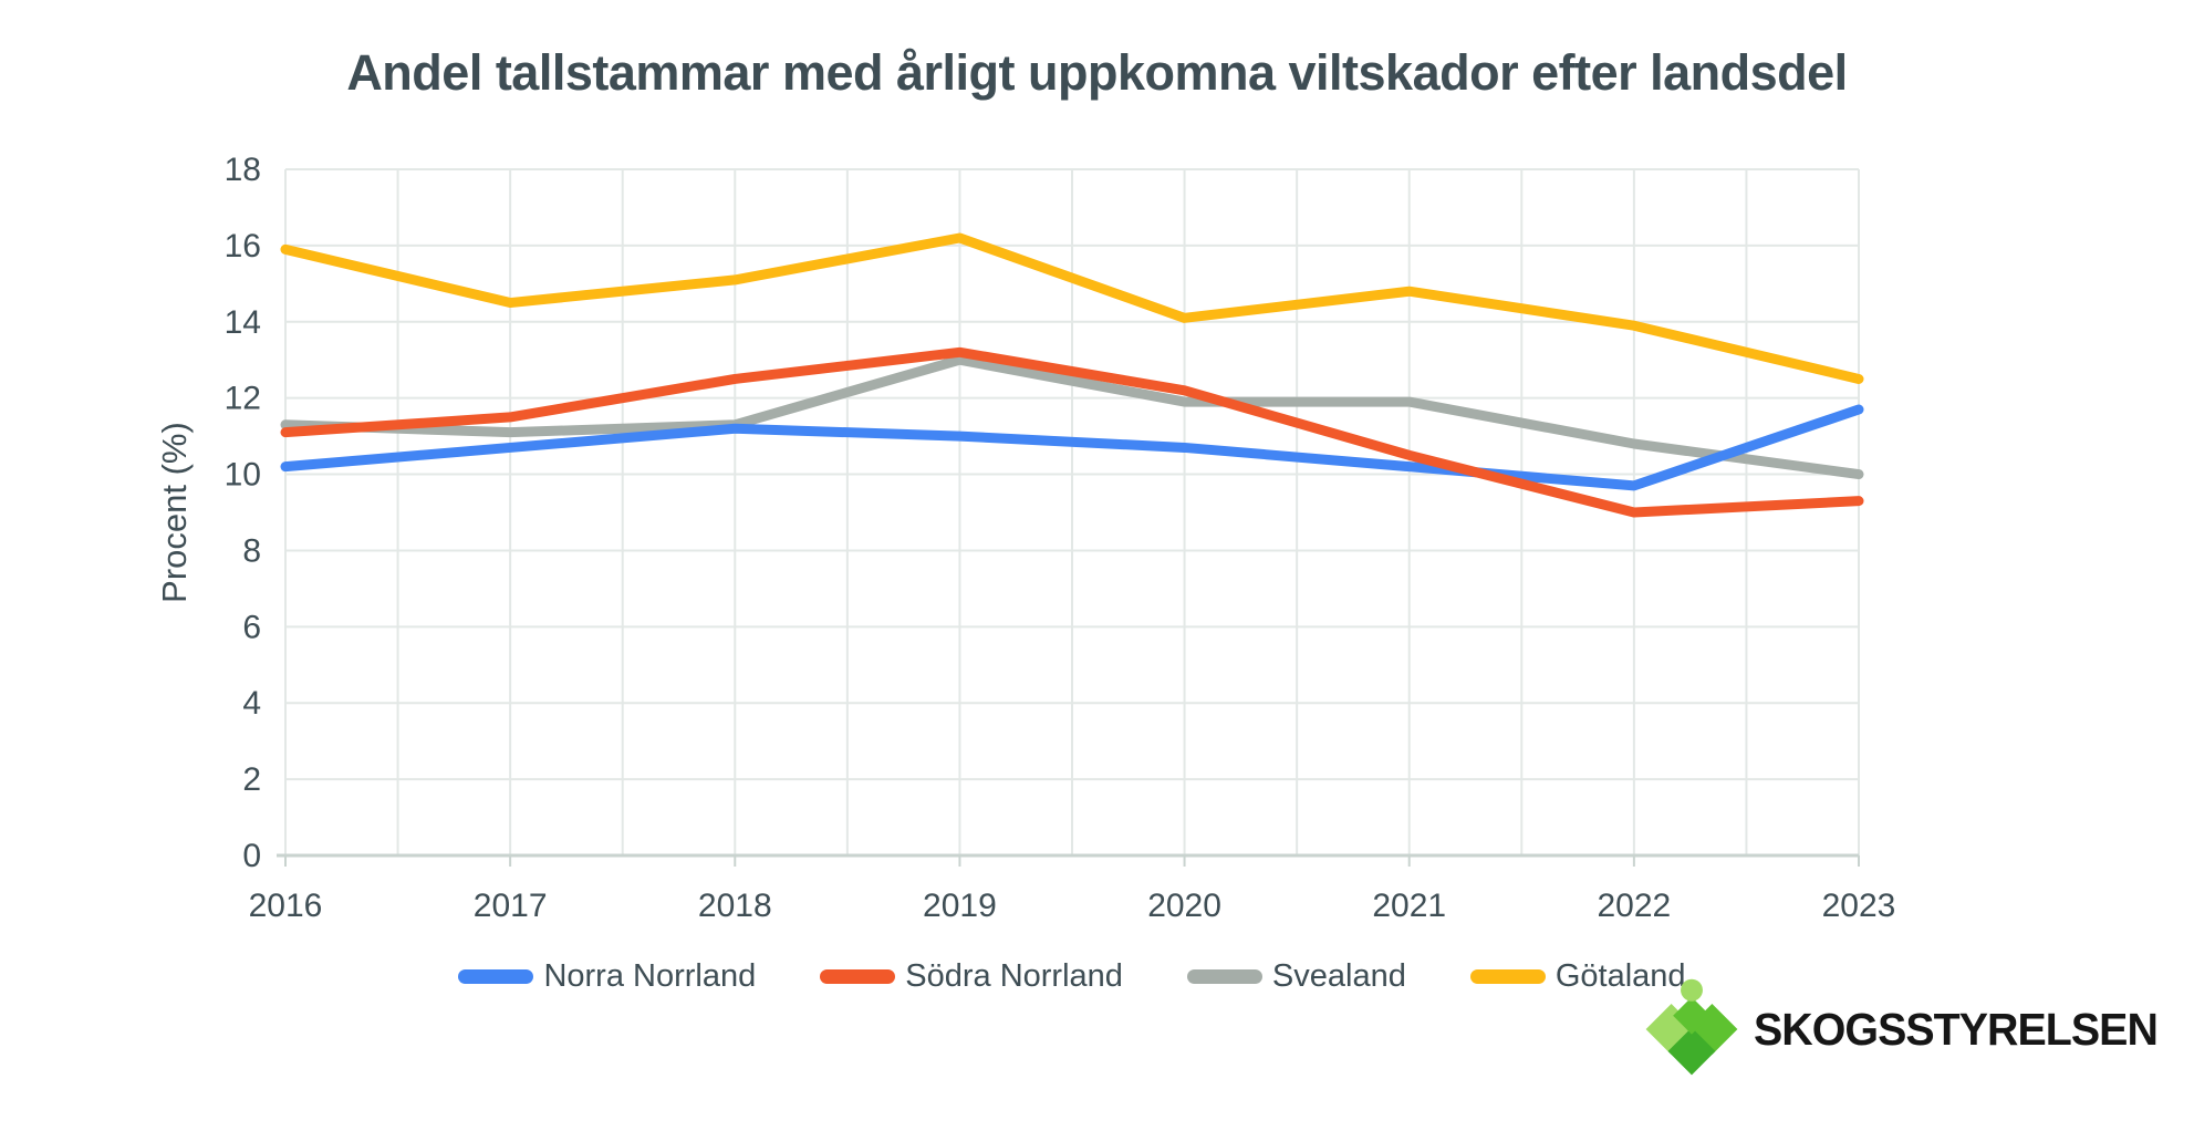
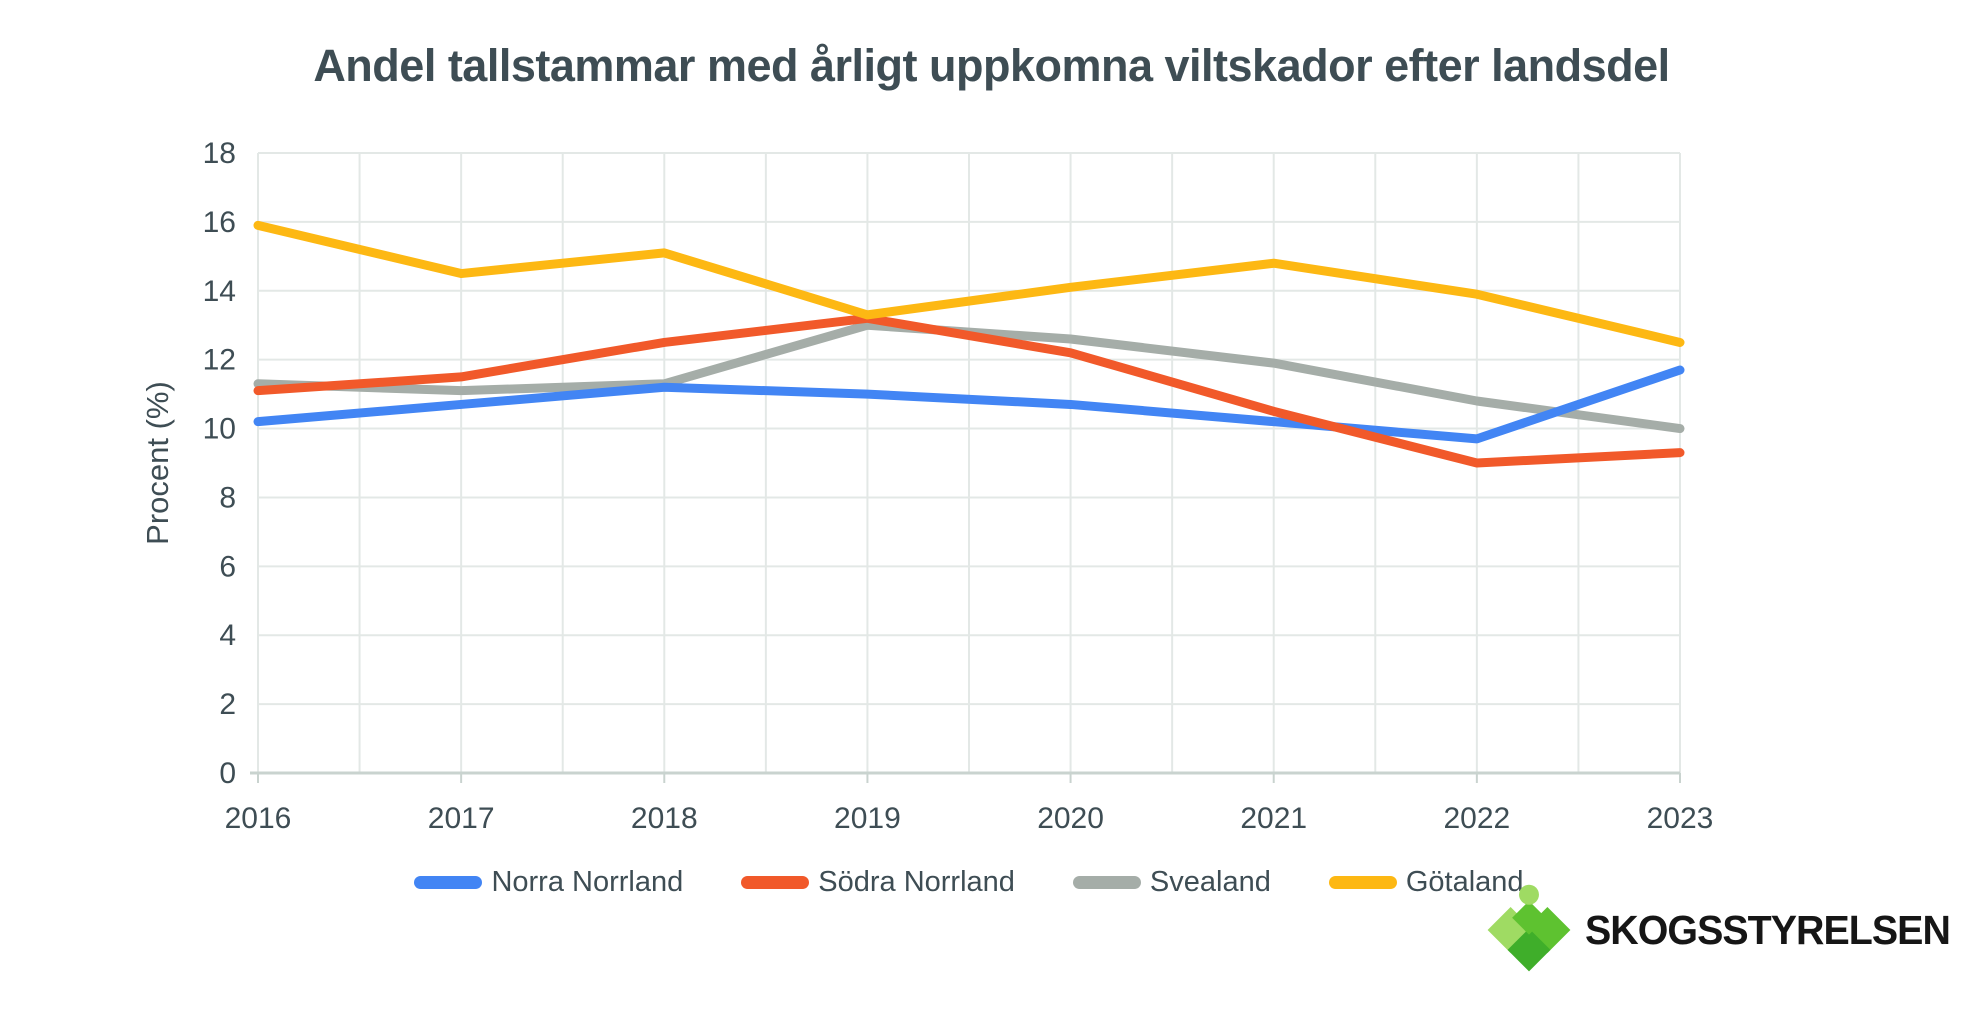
Götaland/2019: 16.2 -> 13.3
Svealand/2020: 11.9 -> 12.6
